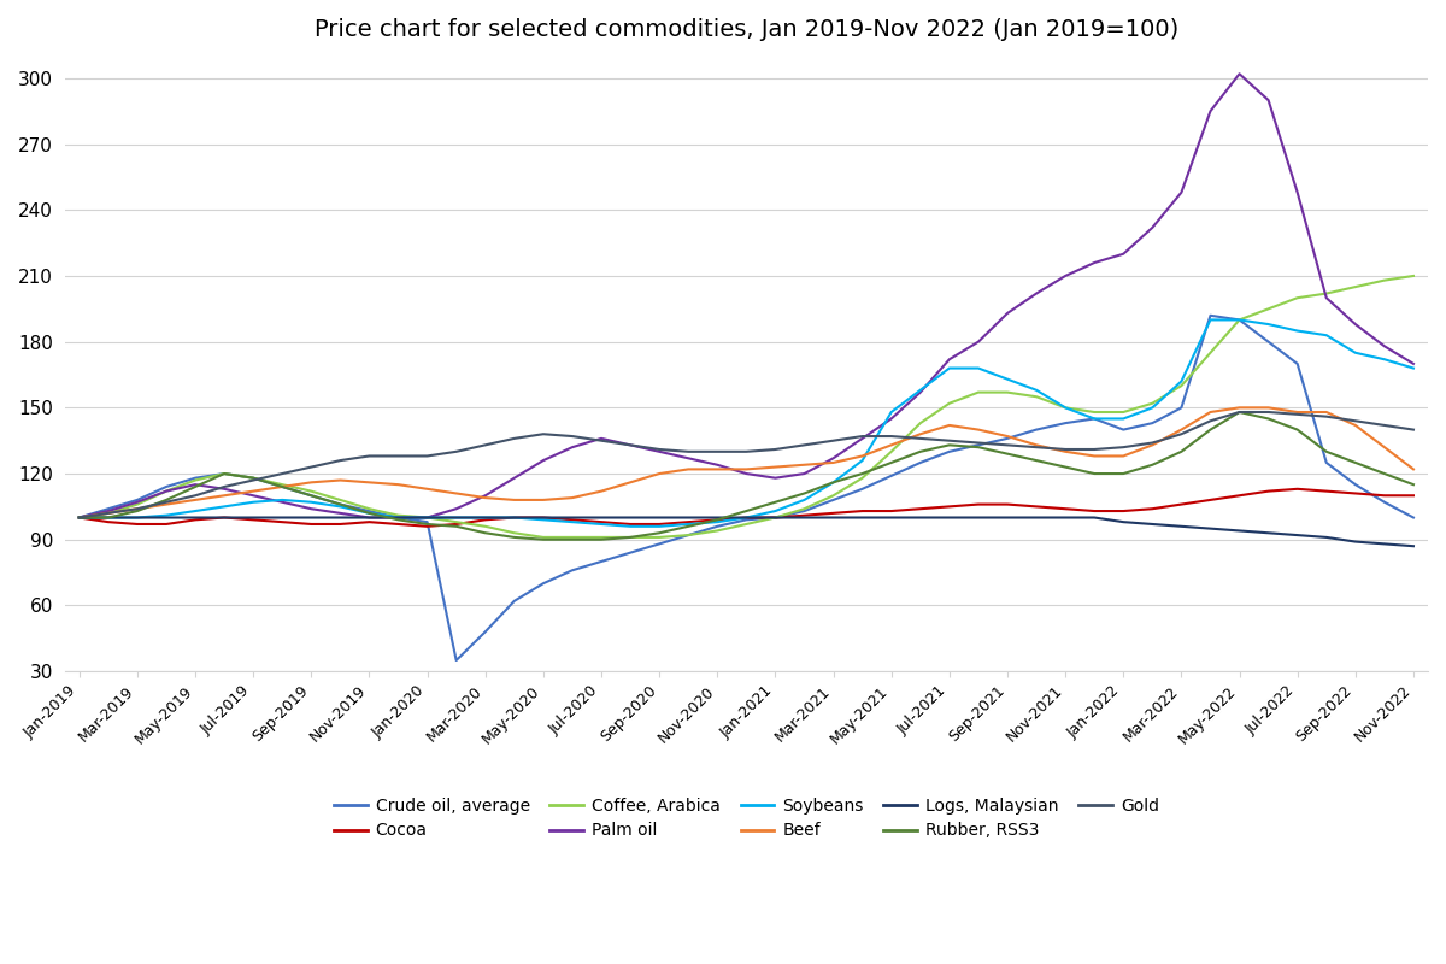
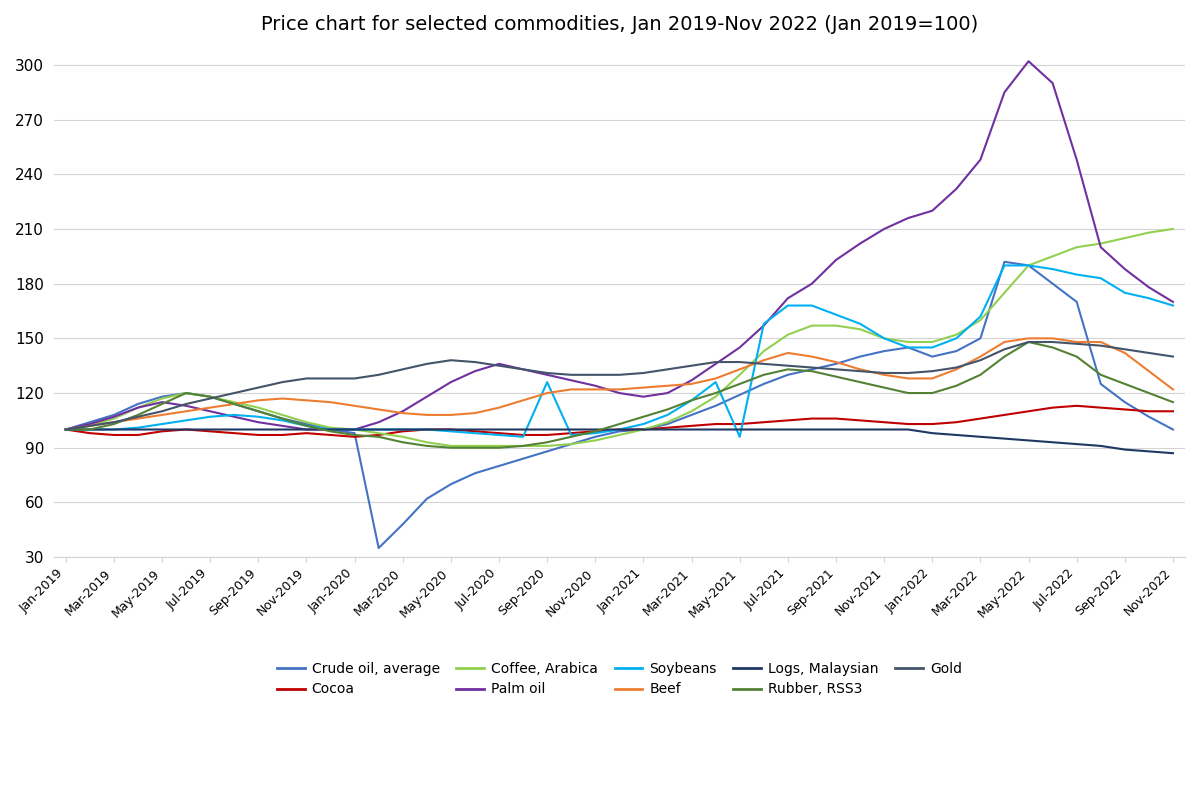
Soybeans/Sep-2020: 96 -> 126
Soybeans/May-2021: 148 -> 96
